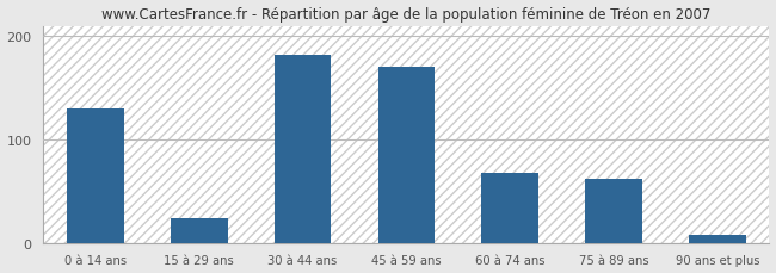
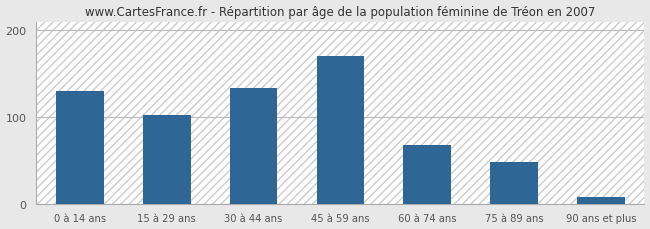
15 à 29 ans: 24 -> 102
30 à 44 ans: 182 -> 133
75 à 89 ans: 62 -> 48
